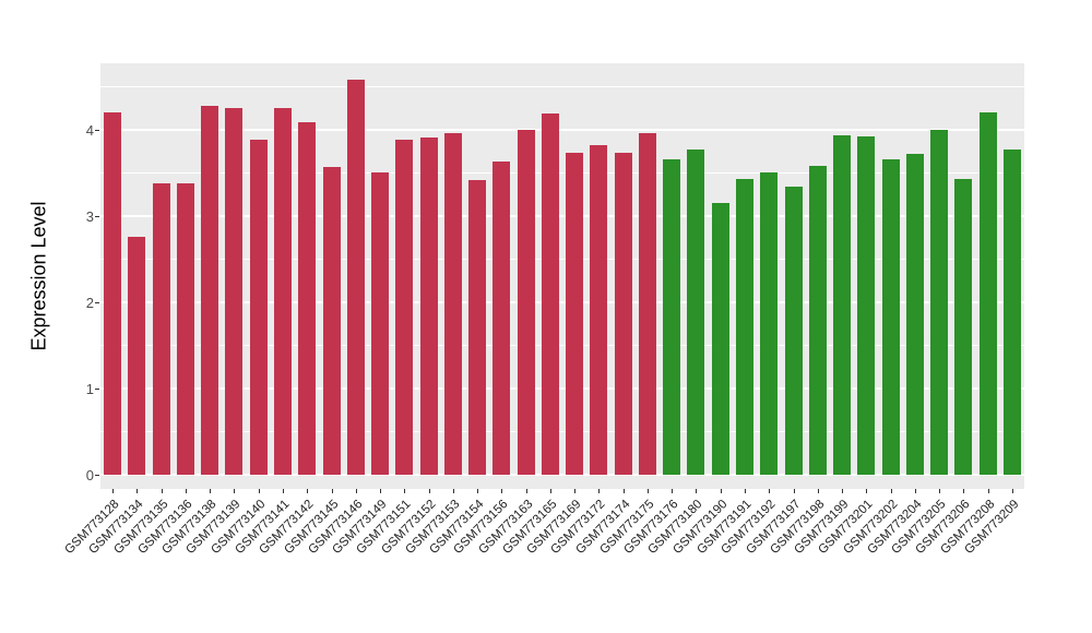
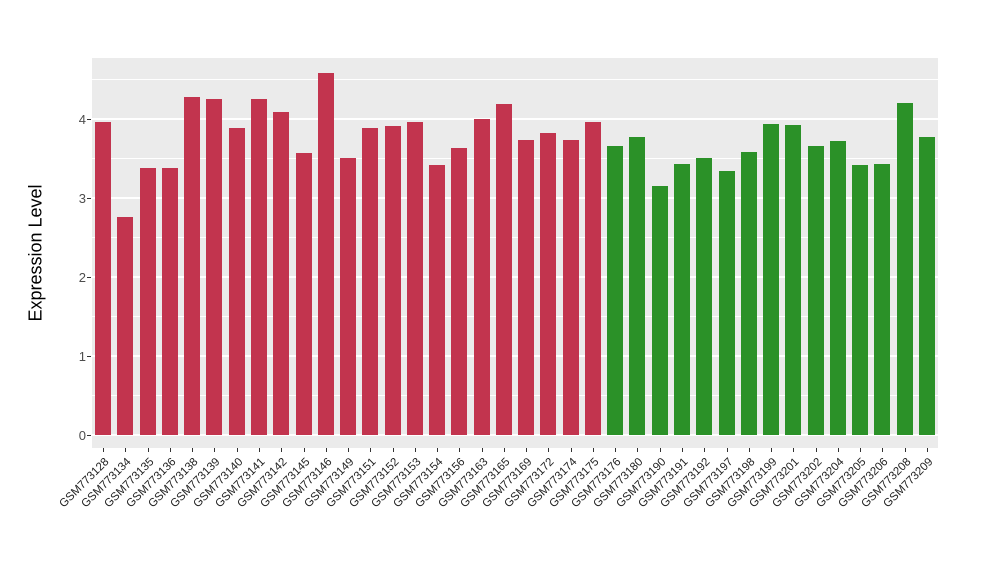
GSM773128: 4.2 -> 4.0
GSM773205: 4.0 -> 3.4
